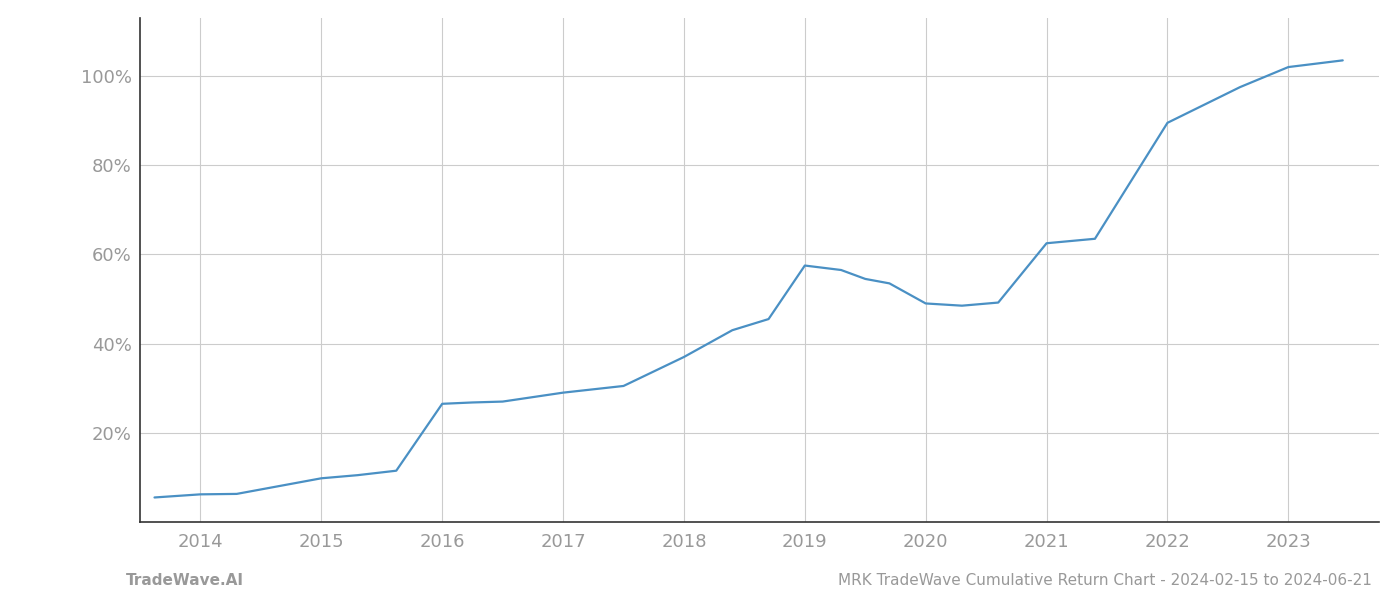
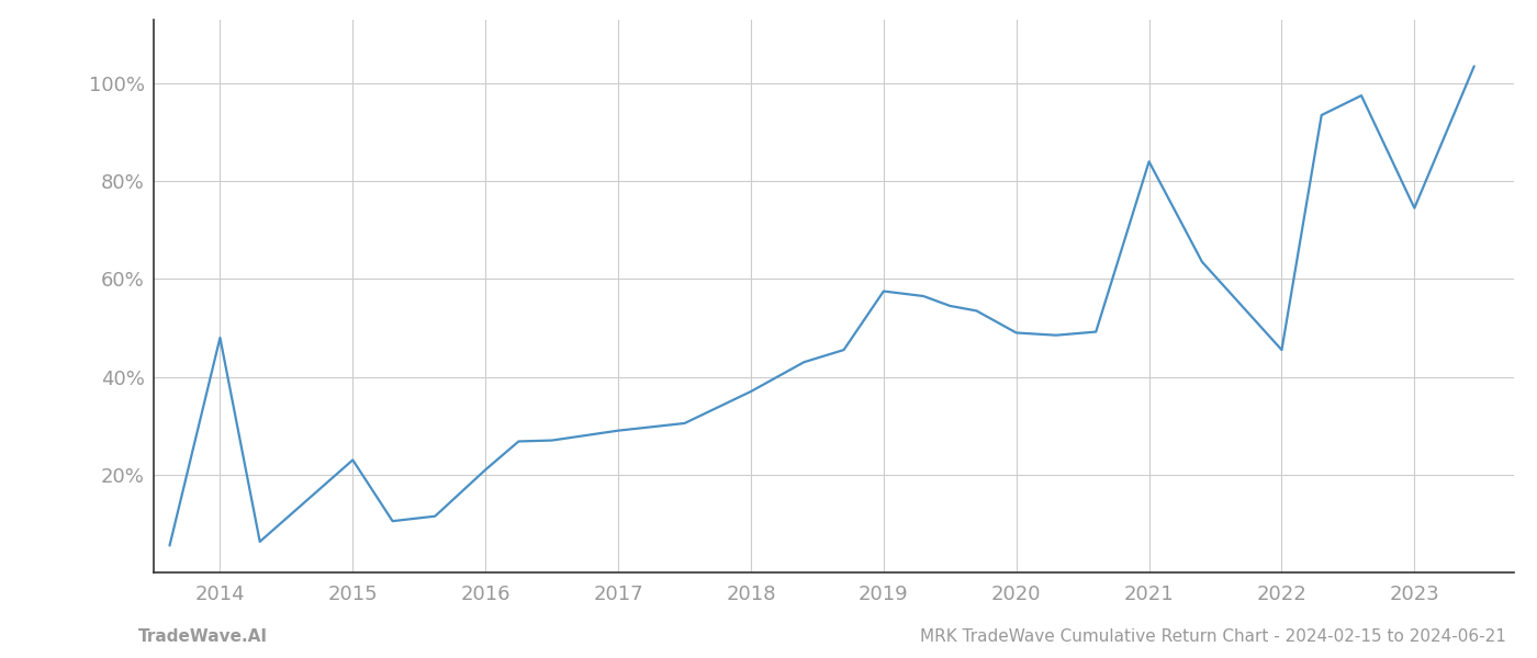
2014: 6.2% -> 48.0%
2015: 9.8% -> 23.0%
2016: 26.5% -> 21.0%
2021: 62.5% -> 84.0%
2022: 89.5% -> 45.5%
2023: 102.0% -> 74.5%
